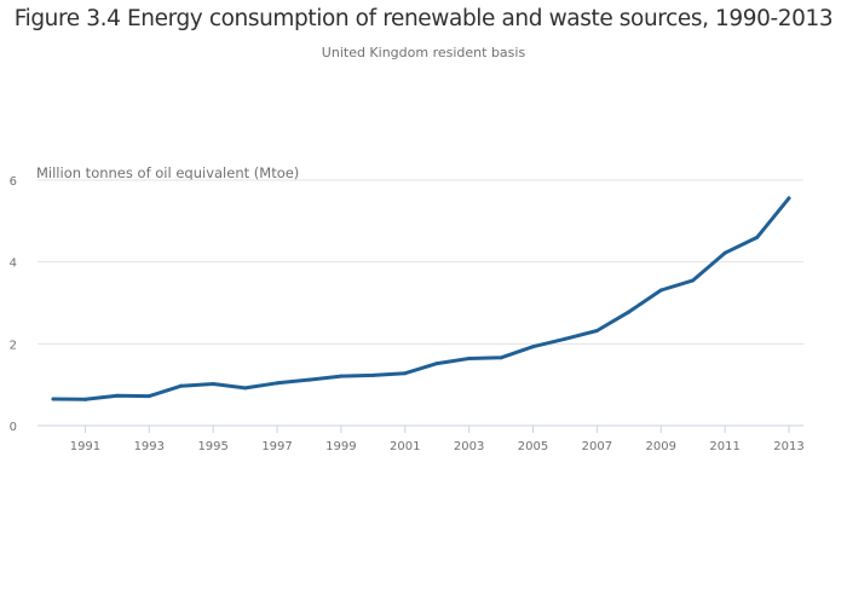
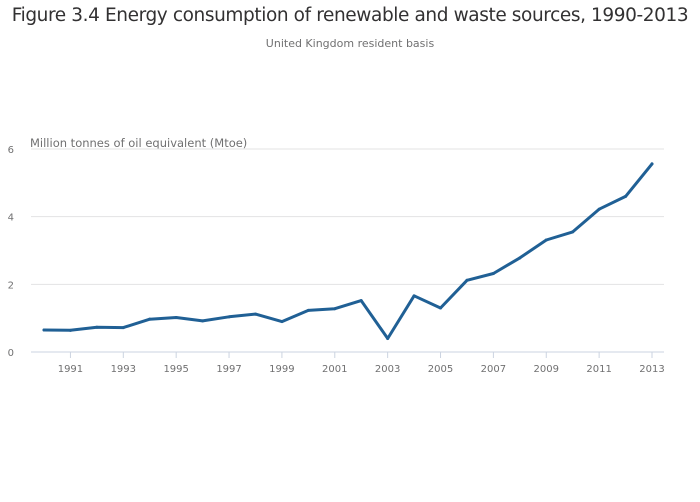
1999: 1.2 -> 0.9
2003: 1.6 -> 0.4
2005: 1.9 -> 1.3
